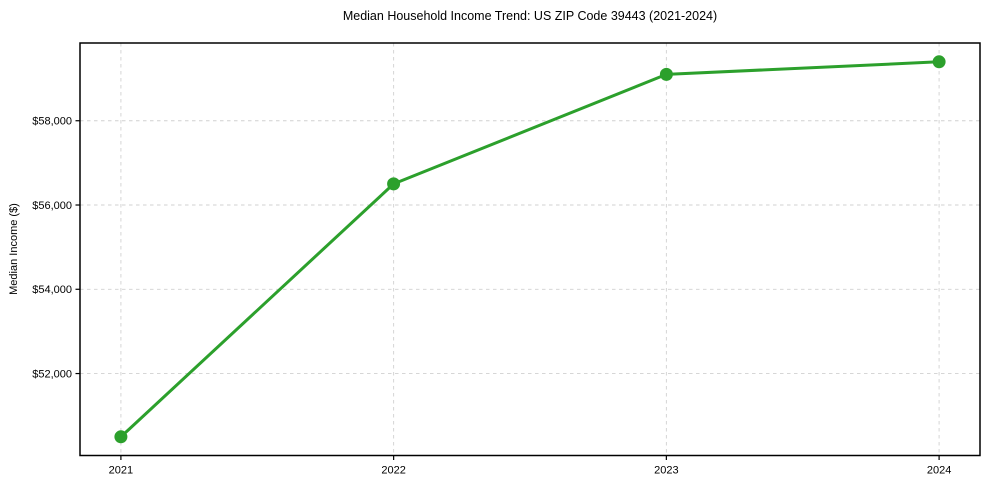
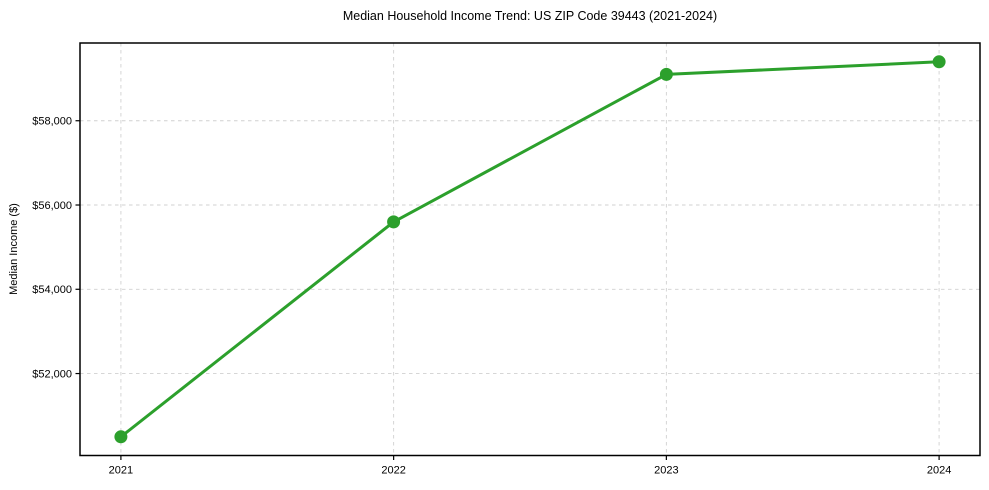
2022: $56500 -> $55600
